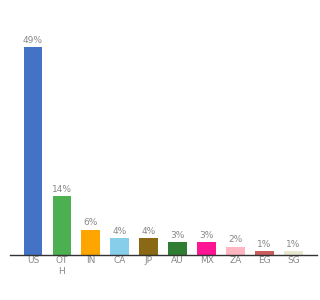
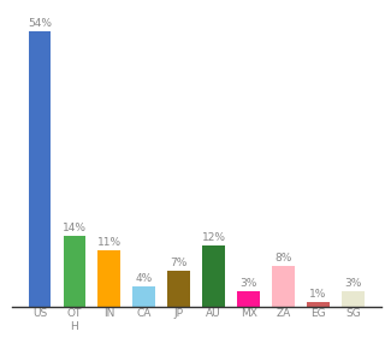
US: 49% -> 54%
IN: 6% -> 11%
JP: 4% -> 7%
AU: 3% -> 12%
ZA: 2% -> 8%
SG: 1% -> 3%
